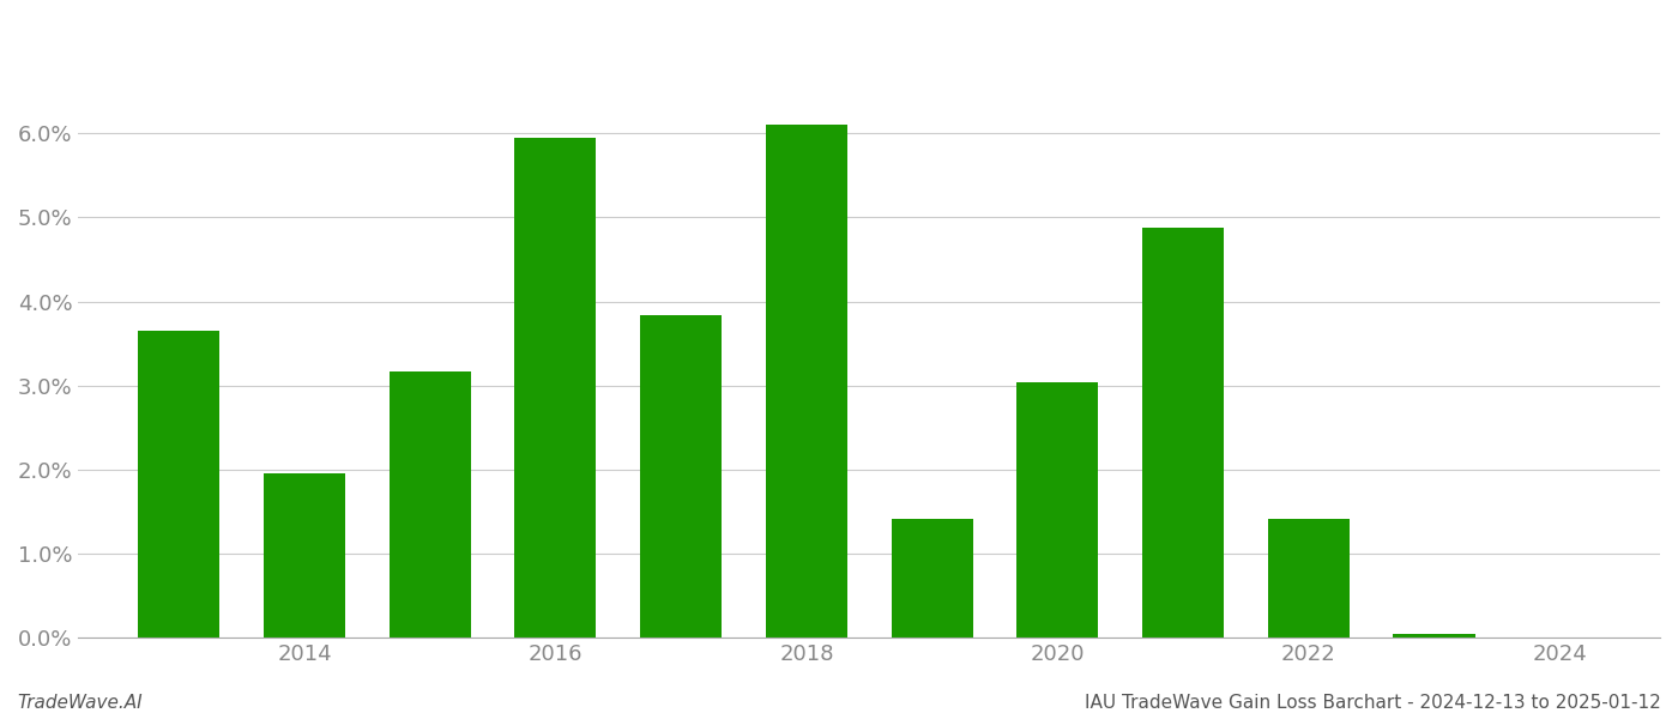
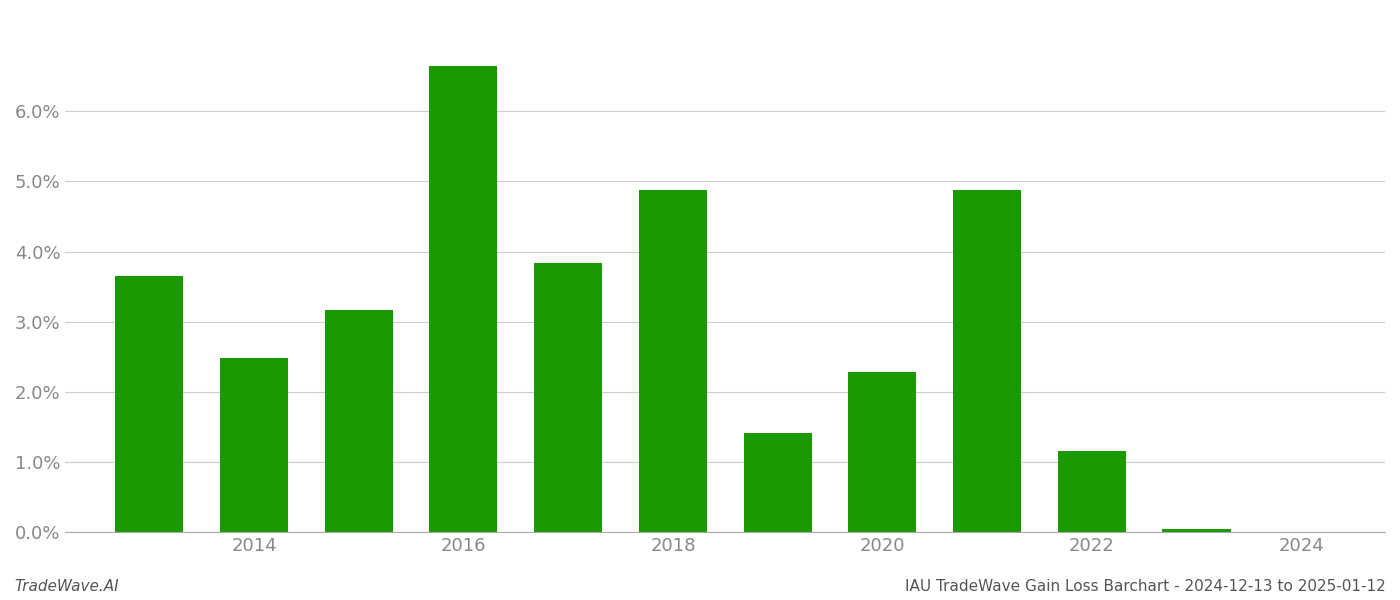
2014: 1.96% -> 2.48%
2016: 5.94% -> 6.65%
2018: 6.10% -> 4.88%
2020: 3.04% -> 2.28%
2022: 1.42% -> 1.15%
